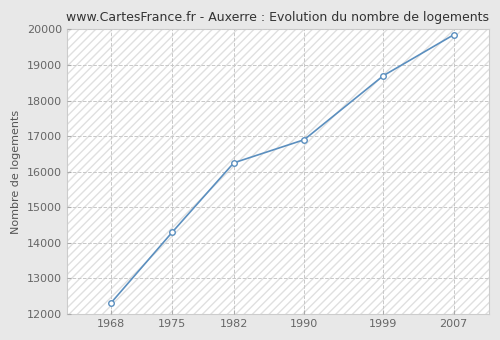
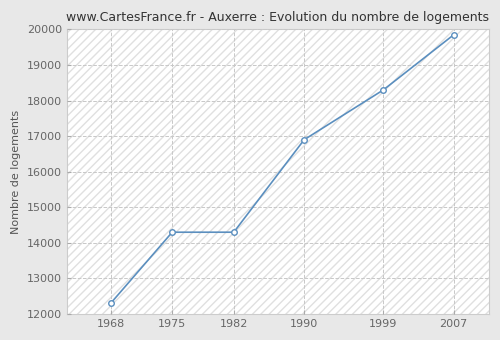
1982: 16250 -> 14300
1999: 18700 -> 18300
